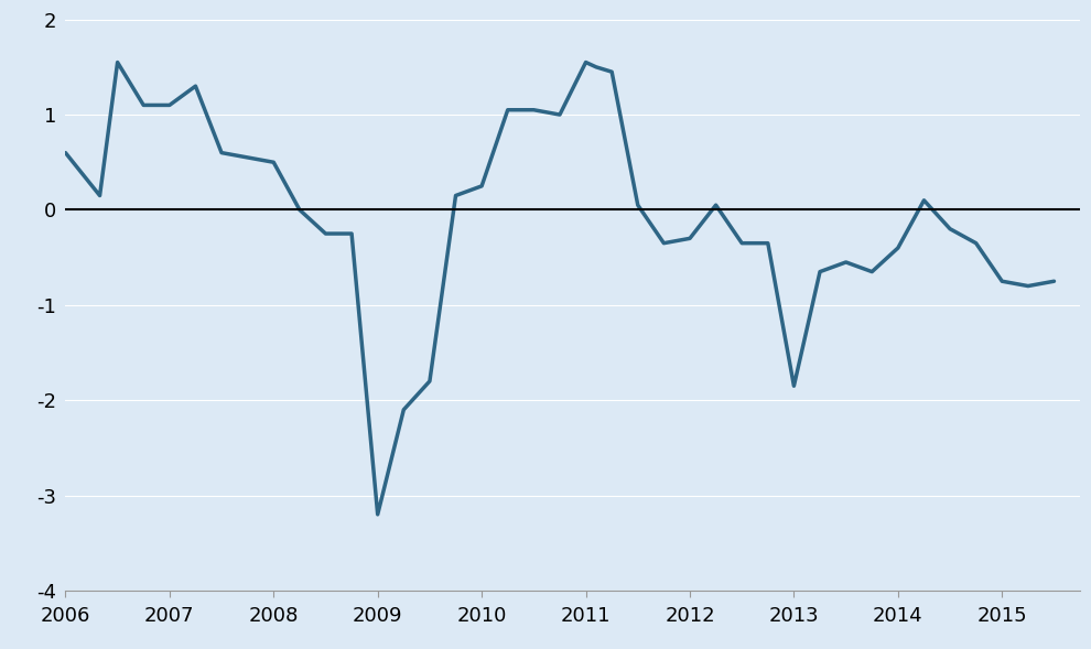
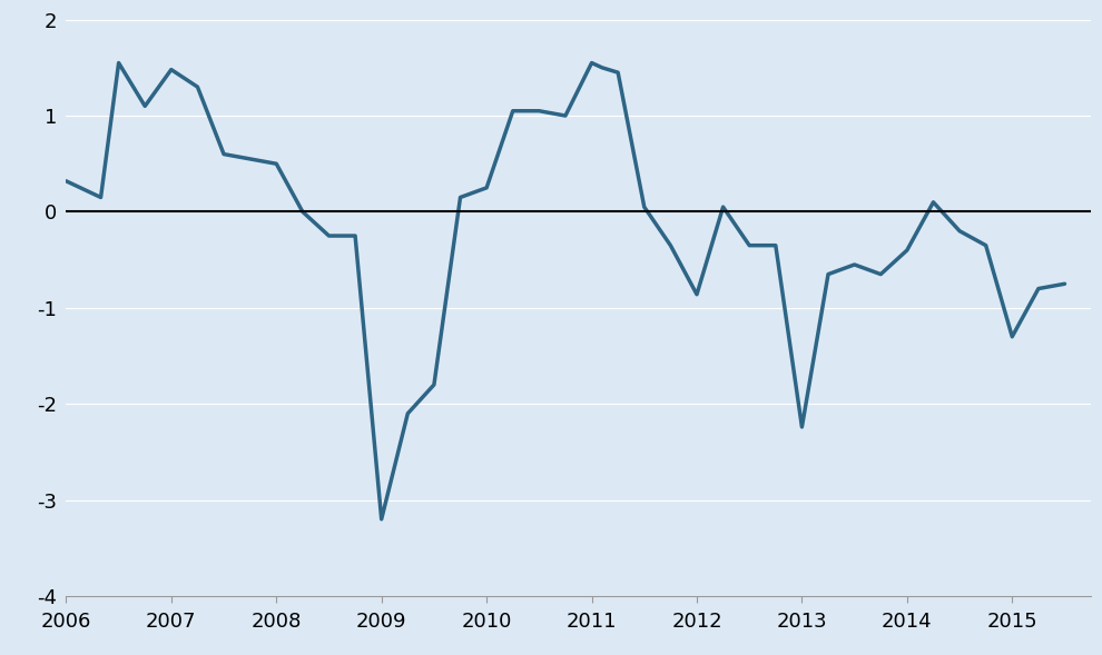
2006: 0.60 -> 0.32
2007: 1.10 -> 1.48
2012: -0.30 -> -0.86
2013: -1.85 -> -2.24
2015: -0.75 -> -1.30
